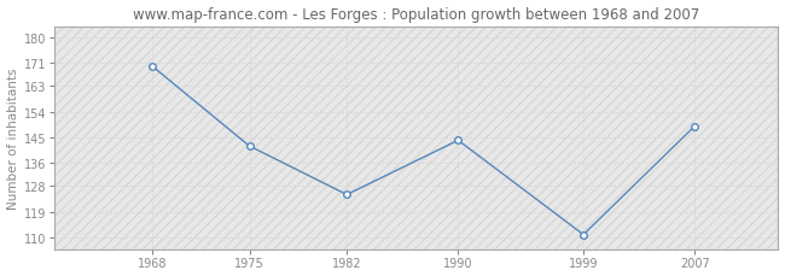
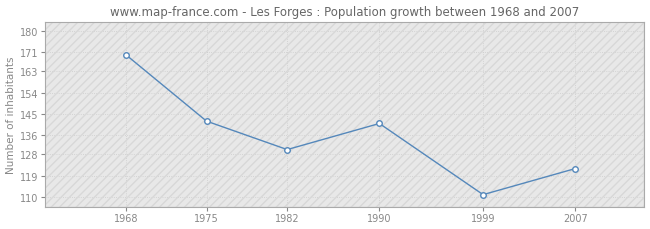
1982: 125 -> 130
1990: 144 -> 141
2007: 149 -> 122
